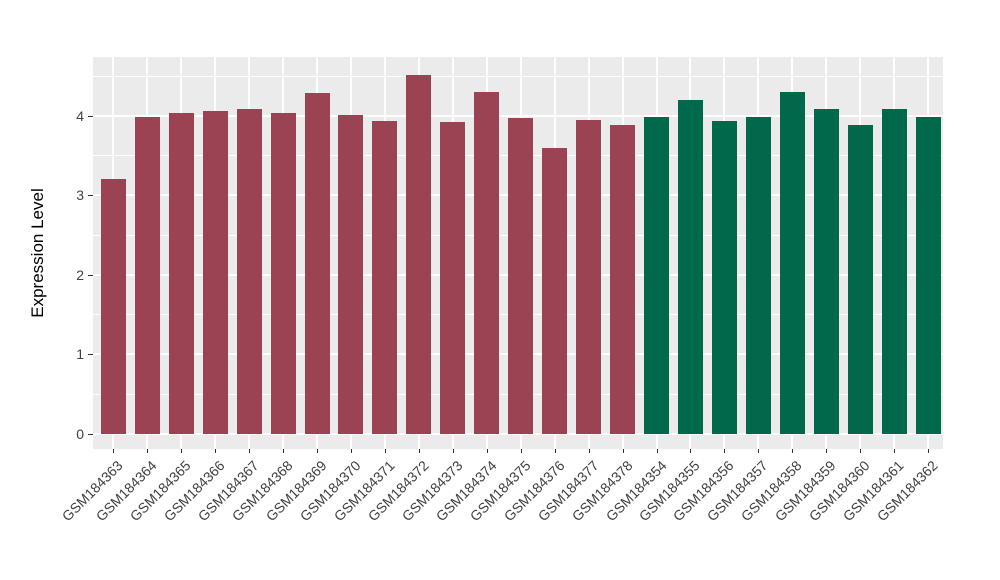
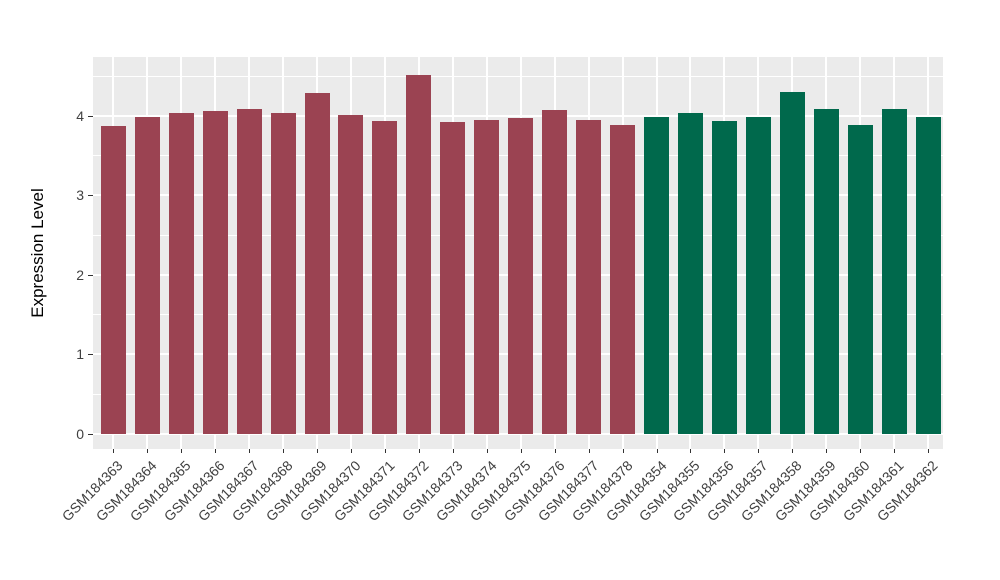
GSM184363: 3.2 -> 3.9
GSM184374: 4.3 -> 4.0
GSM184376: 3.6 -> 4.1
GSM184355: 4.2 -> 4.0
